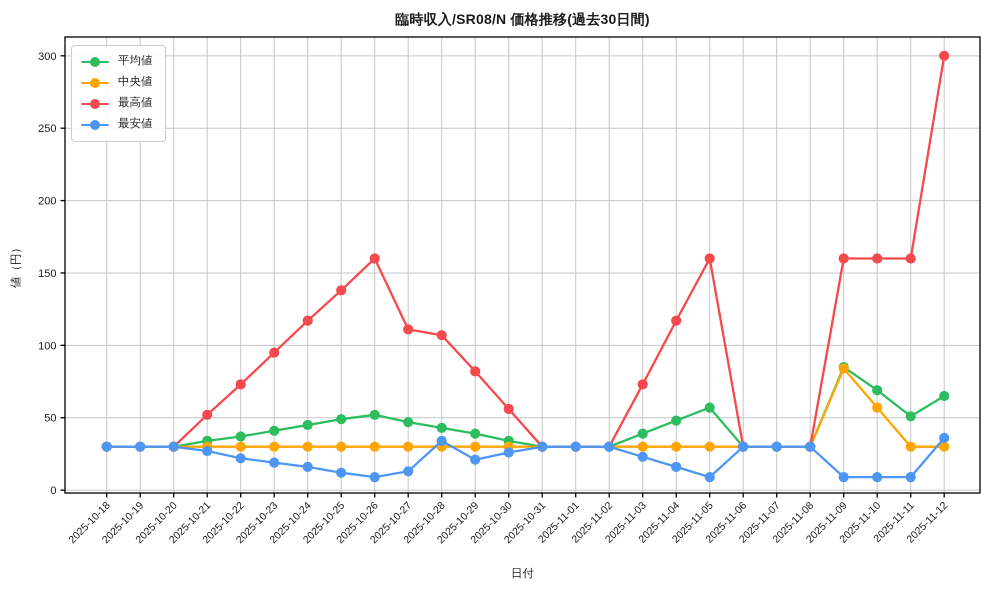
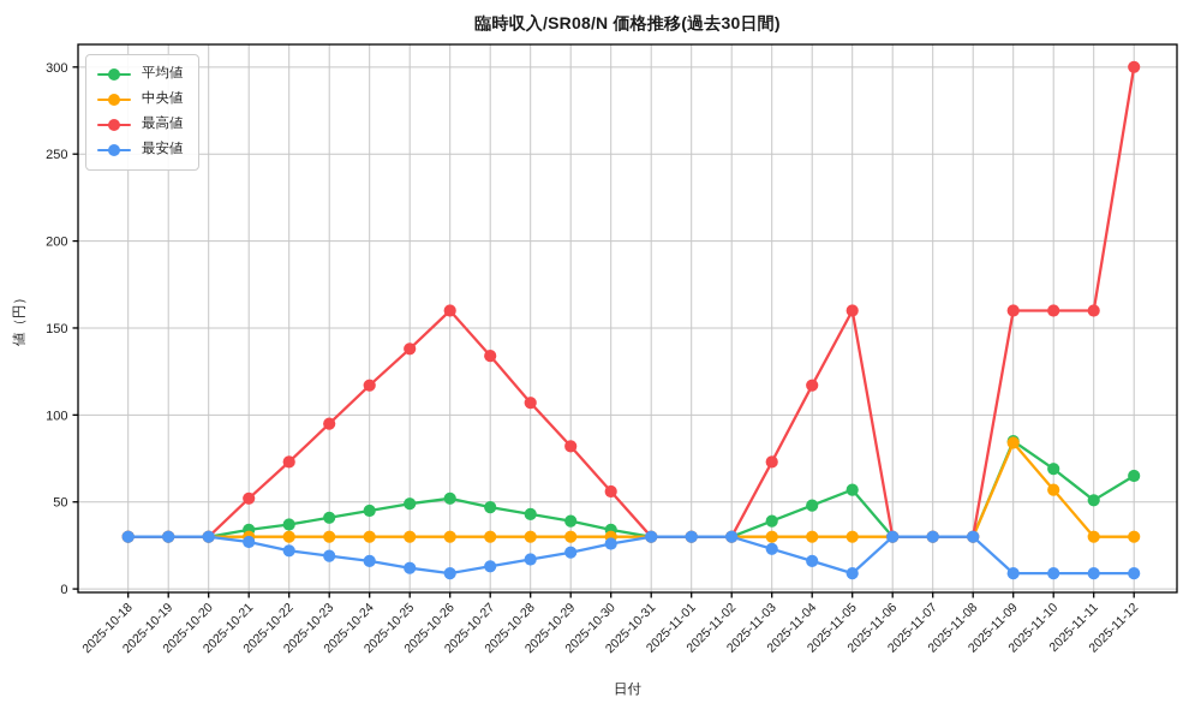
最高値/2025-10-27: 111 -> 134
最安値/2025-10-28: 34 -> 17
最安値/2025-11-12: 36 -> 9
